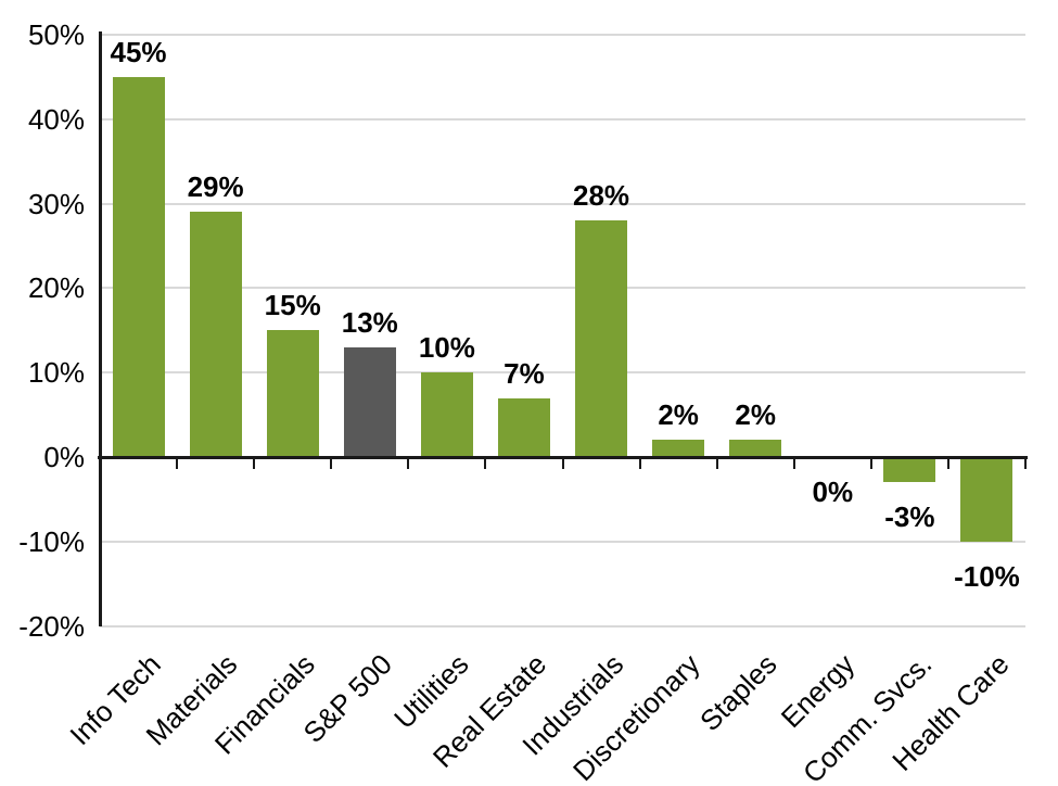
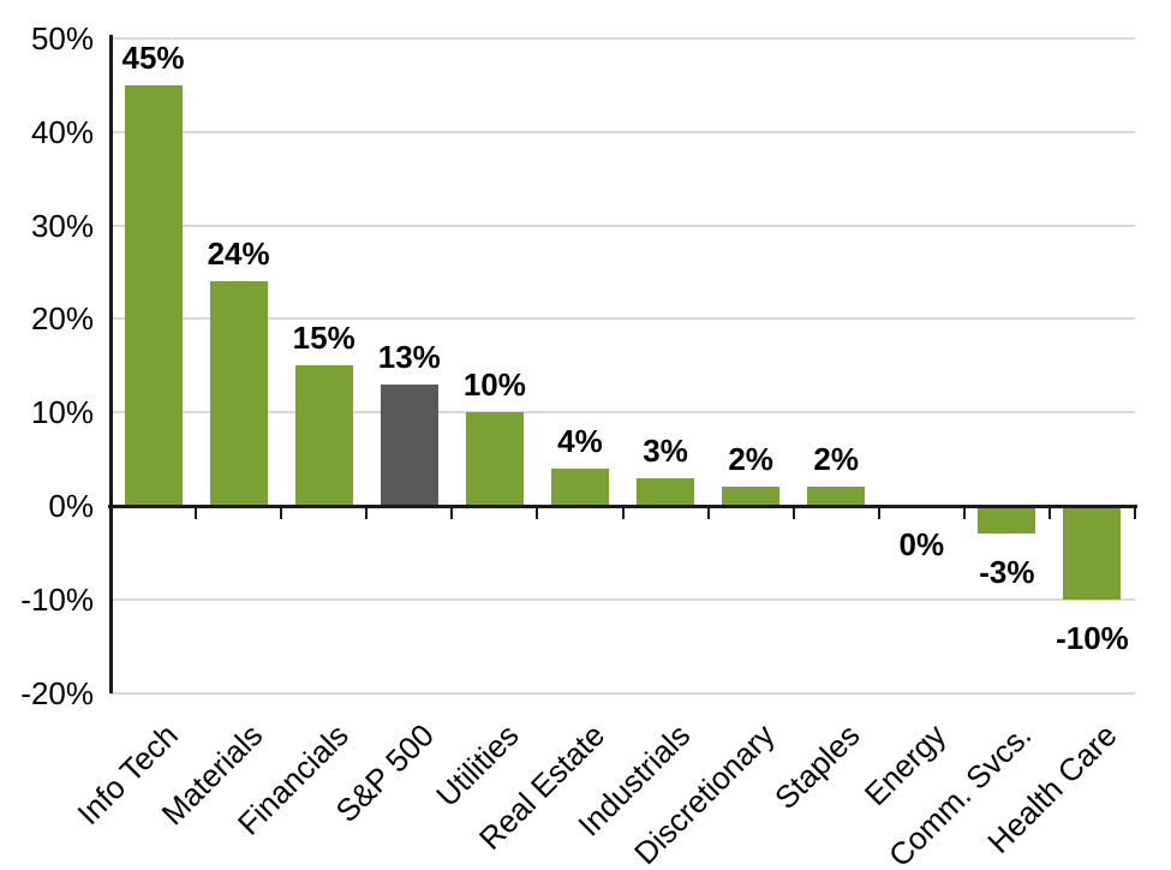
Materials: 29% -> 24%
Real Estate: 7% -> 4%
Industrials: 28% -> 3%
